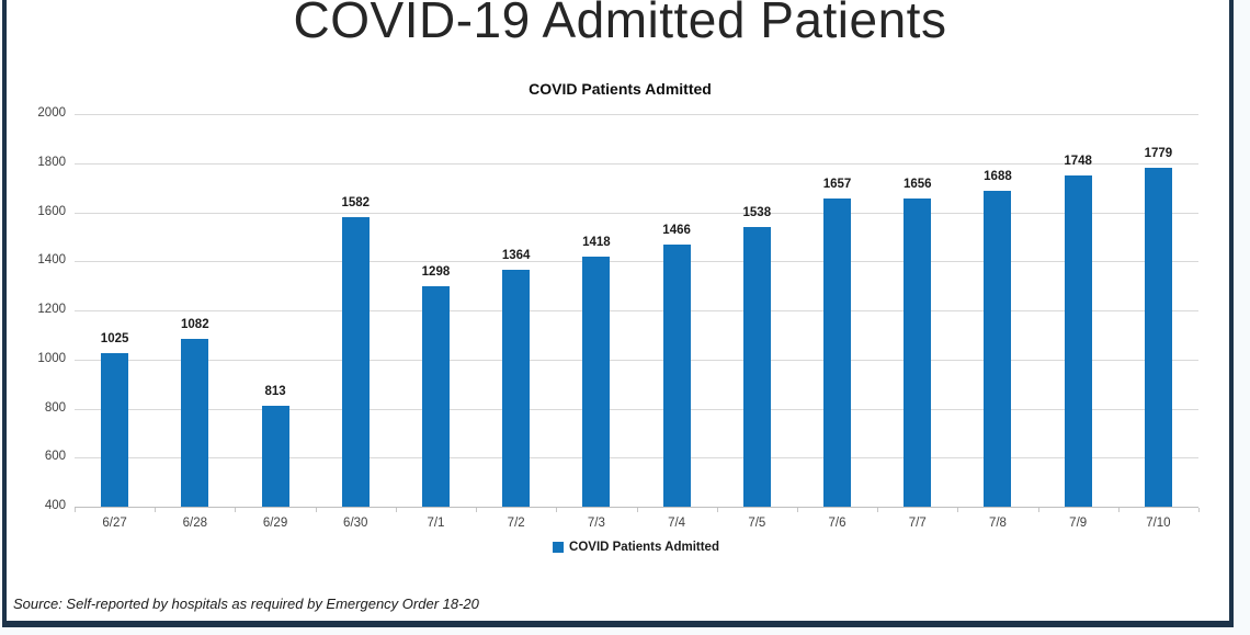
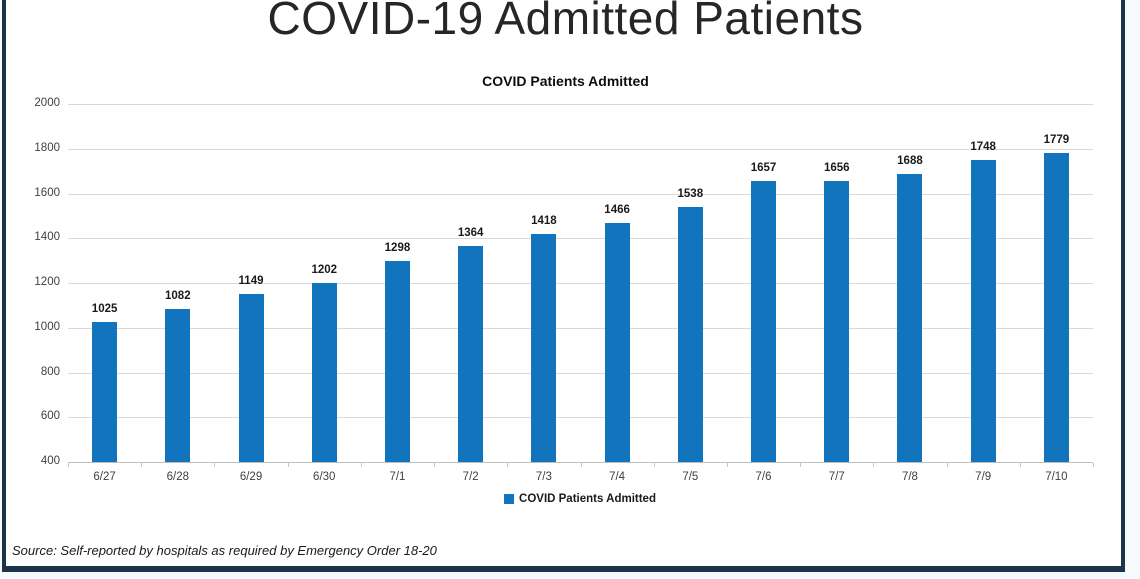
6/29: 813 -> 1149
6/30: 1582 -> 1202
